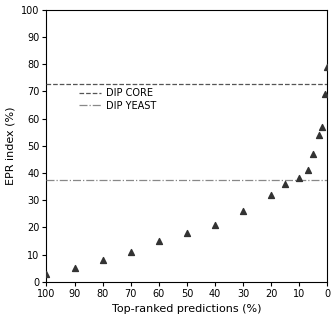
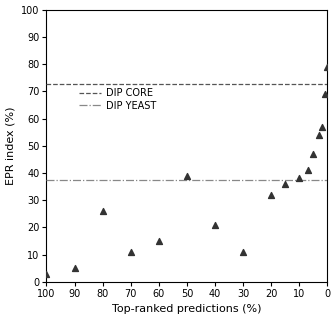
80: 8 -> 26
50: 18 -> 39
30: 26 -> 11
